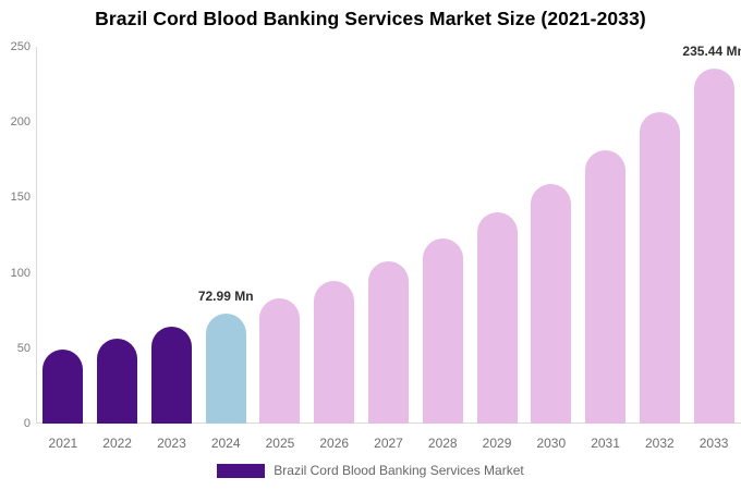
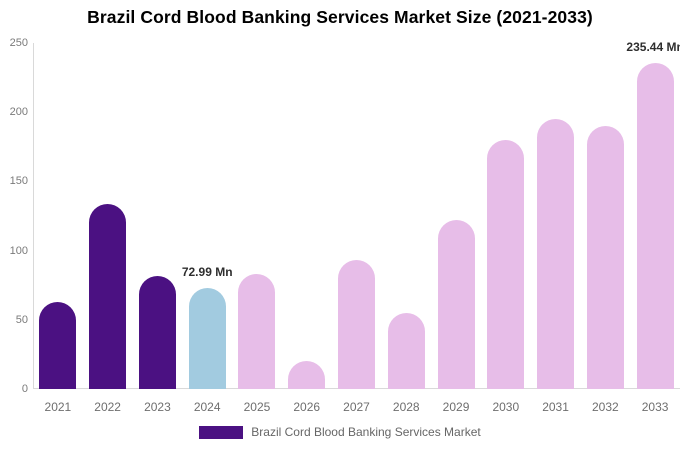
2021: 49 -> 63
2022: 56 -> 134
2023: 64 -> 82
2026: 95 -> 20
2027: 108 -> 93
2028: 123 -> 55
2029: 140 -> 122
2030: 159 -> 180
2031: 181 -> 195
2032: 207 -> 190
